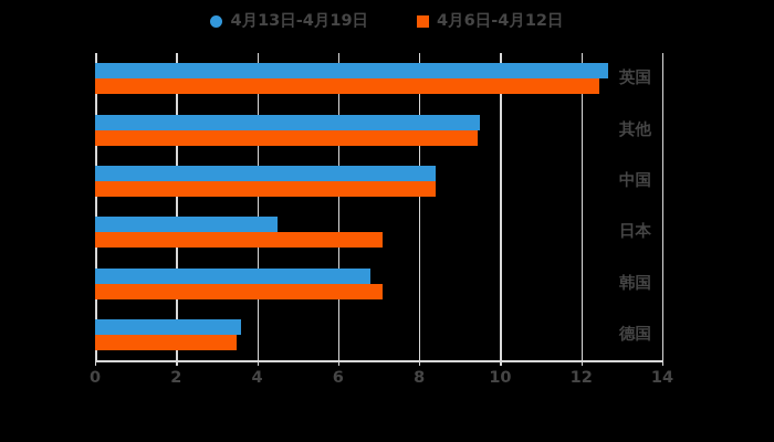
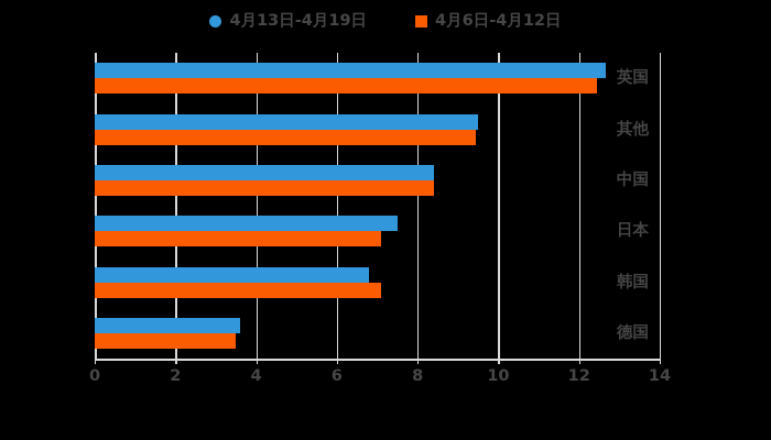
4月13日-4月19日/日本: 4.5 -> 7.5
